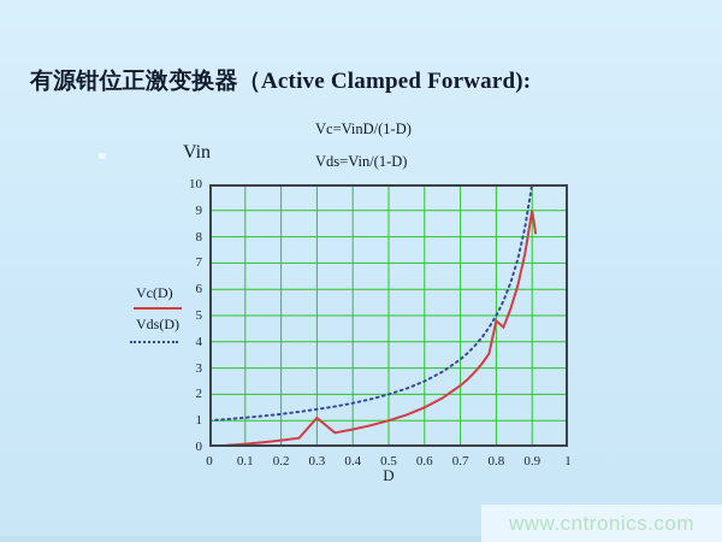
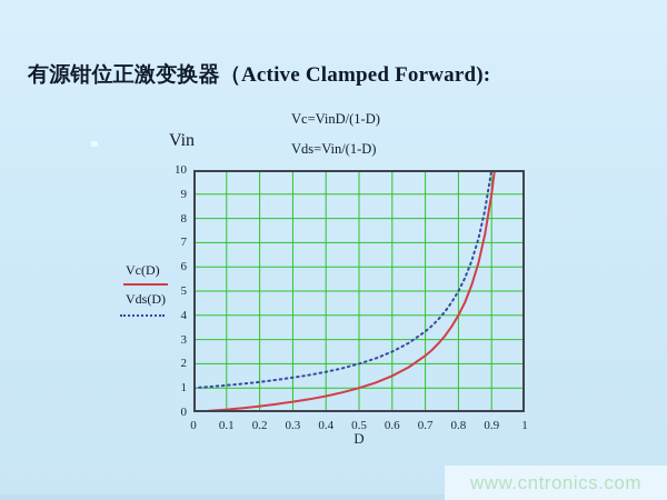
Vc(D)/0.3: 1.1 -> 0.4
Vc(D)/0.8: 4.8 -> 4.0
Vc(D)/0.91: 8.1 -> 10.1
